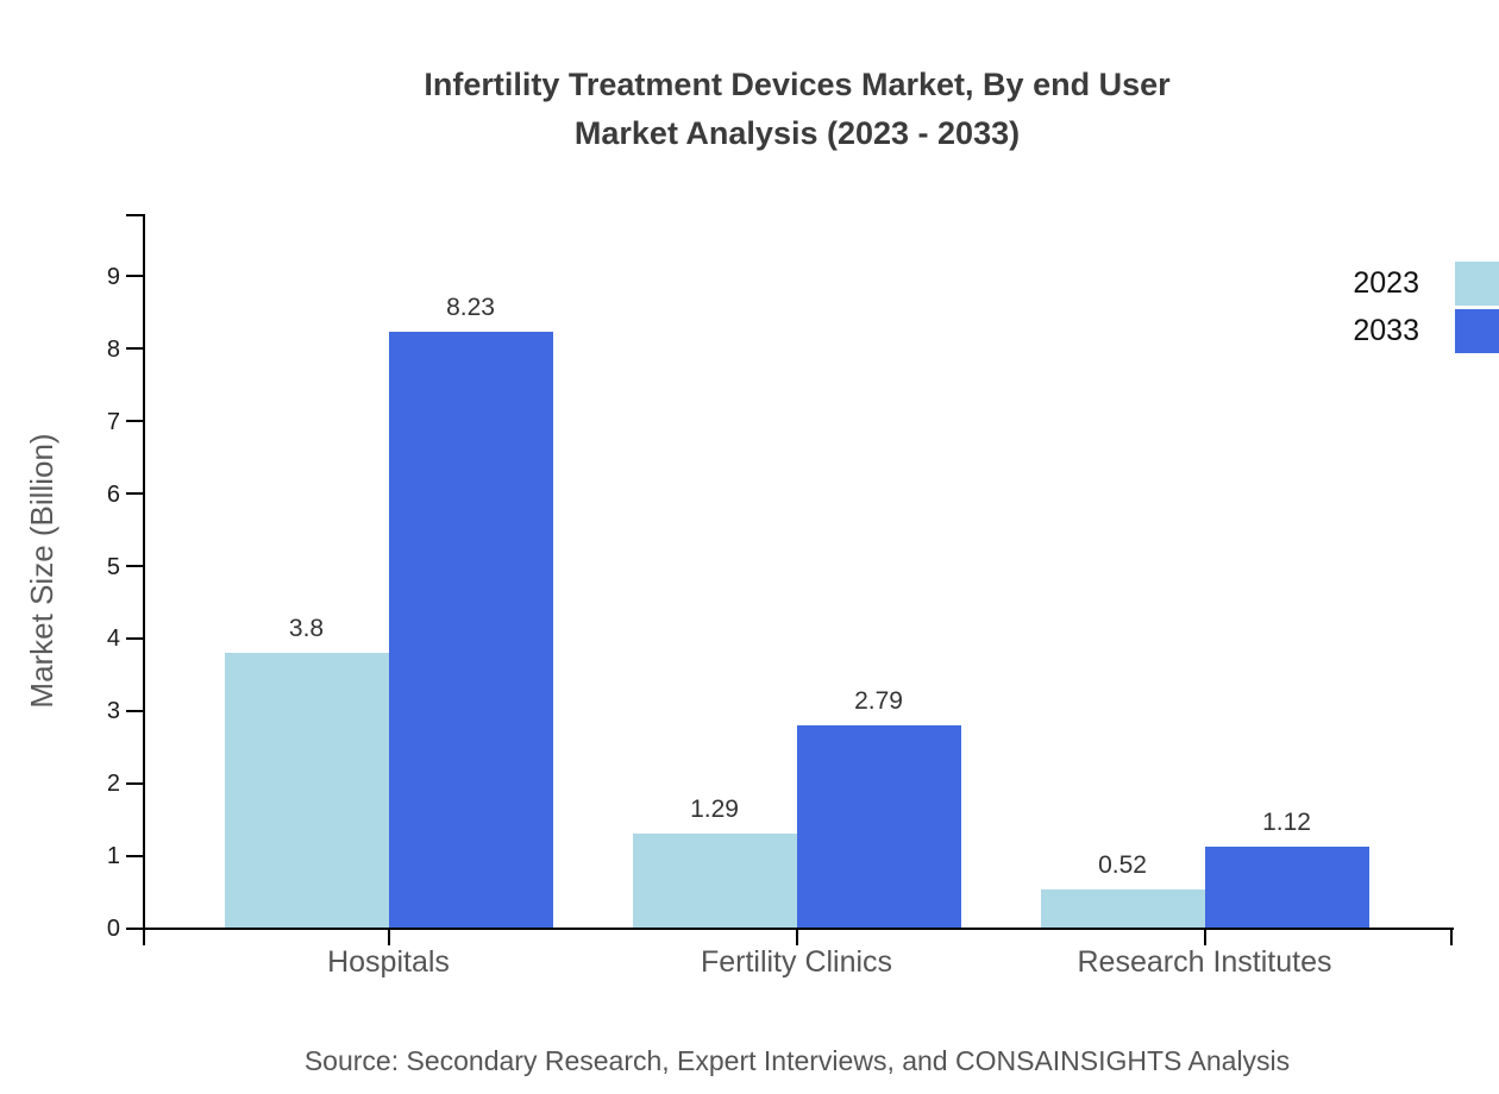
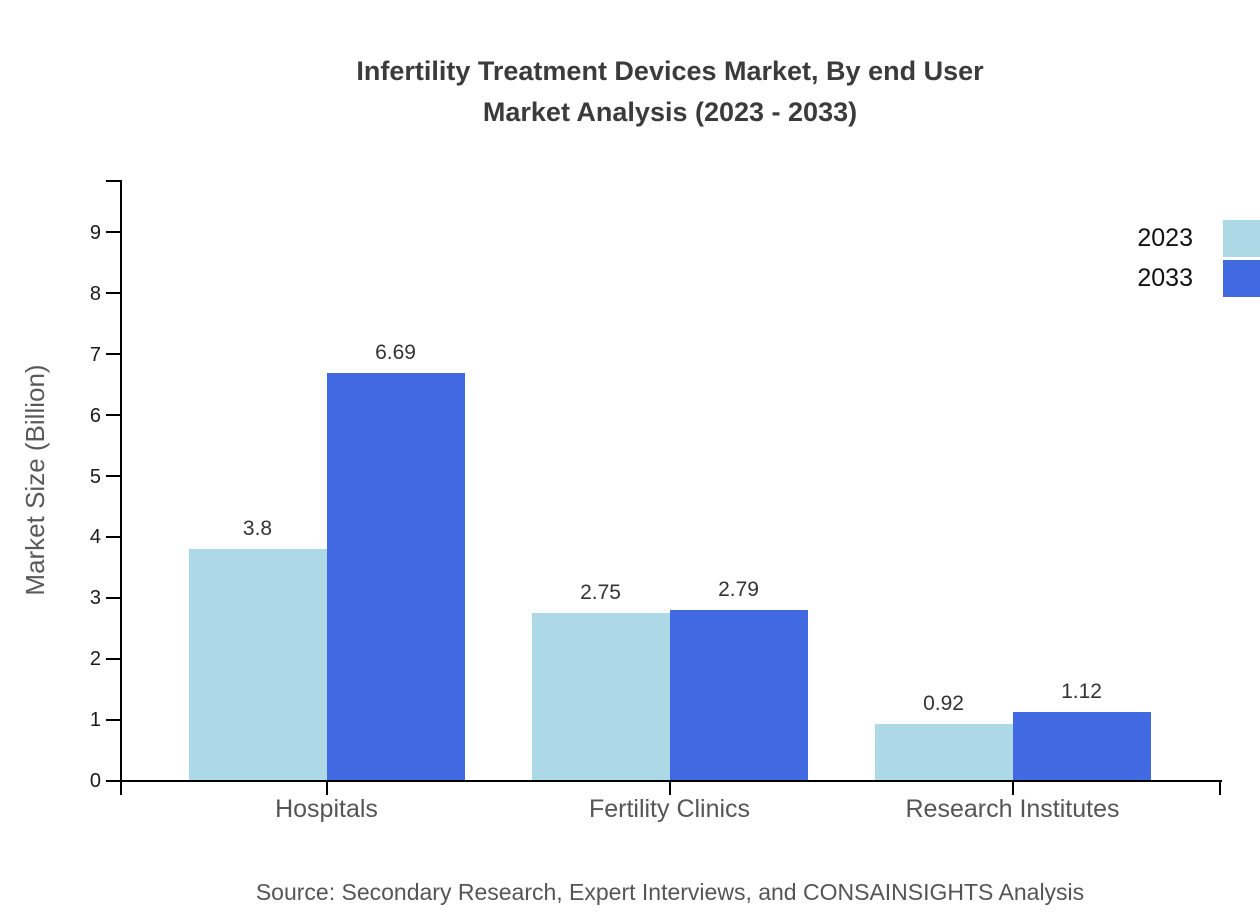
2033/Hospitals: 8.23 -> 6.69
2023/Fertility Clinics: 1.29 -> 2.75
2023/Research Institutes: 0.52 -> 0.92
